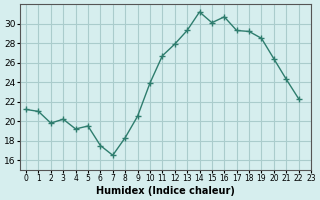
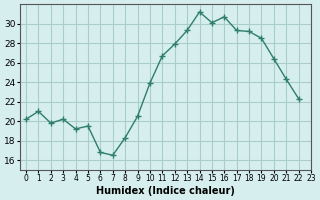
0: 21.2 -> 20.2
6: 17.5 -> 16.8
